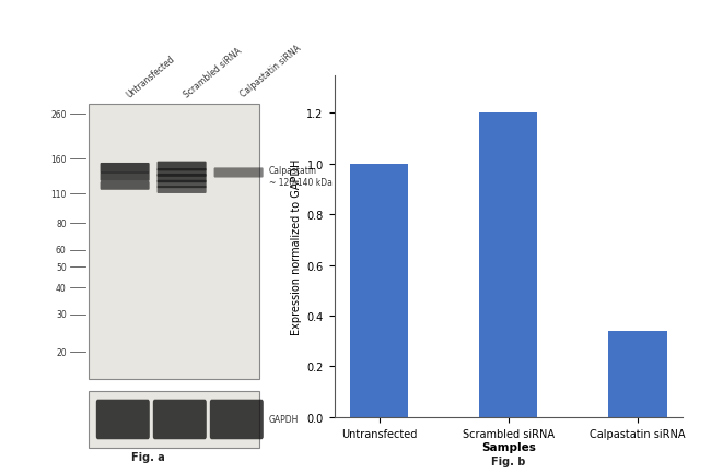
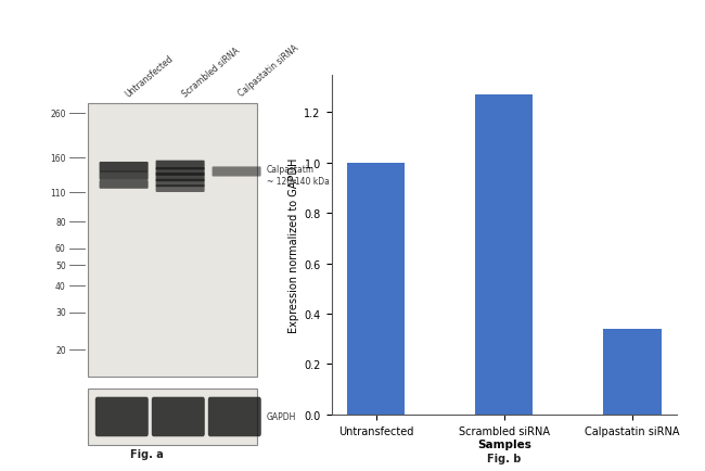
Scrambled siRNA: 1.20 -> 1.27
